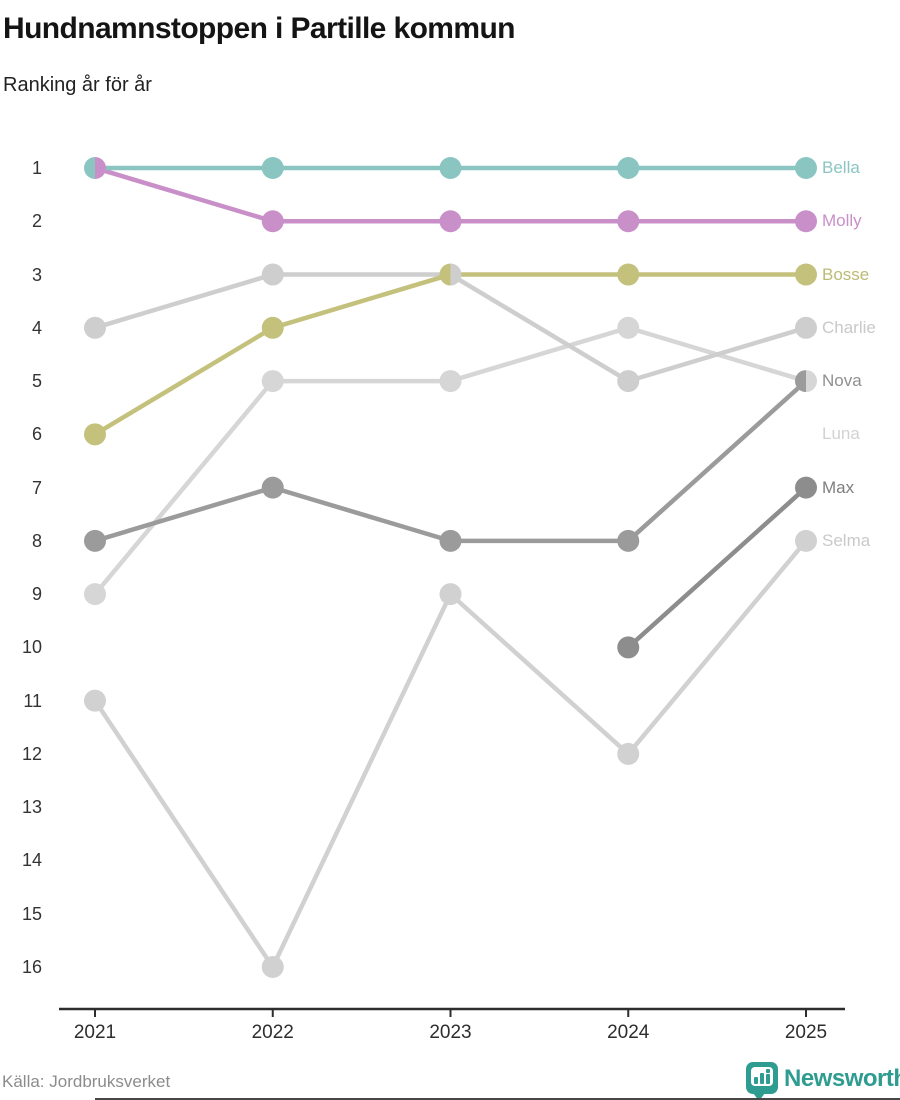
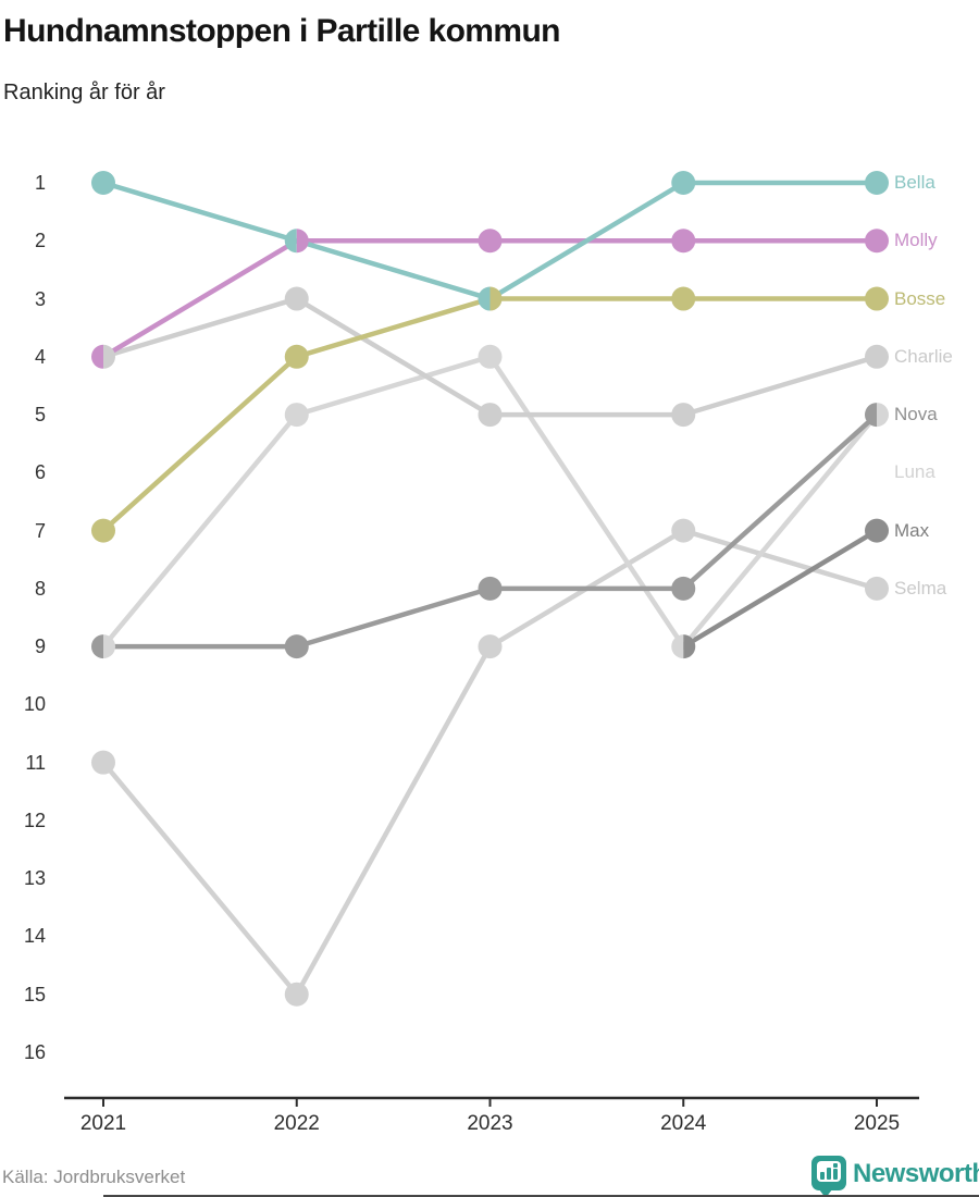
Molly/2021: 1 -> 4
Bosse/2021: 6 -> 7
Nova/2021: 8 -> 9
Bella/2022: 1 -> 2
Nova/2022: 7 -> 9
Selma/2022: 16 -> 15
Bella/2023: 1 -> 3
Charlie/2023: 3 -> 5
Luna/2023: 5 -> 4
Luna/2024: 4 -> 9
Max/2024: 10 -> 9
Selma/2024: 12 -> 7
